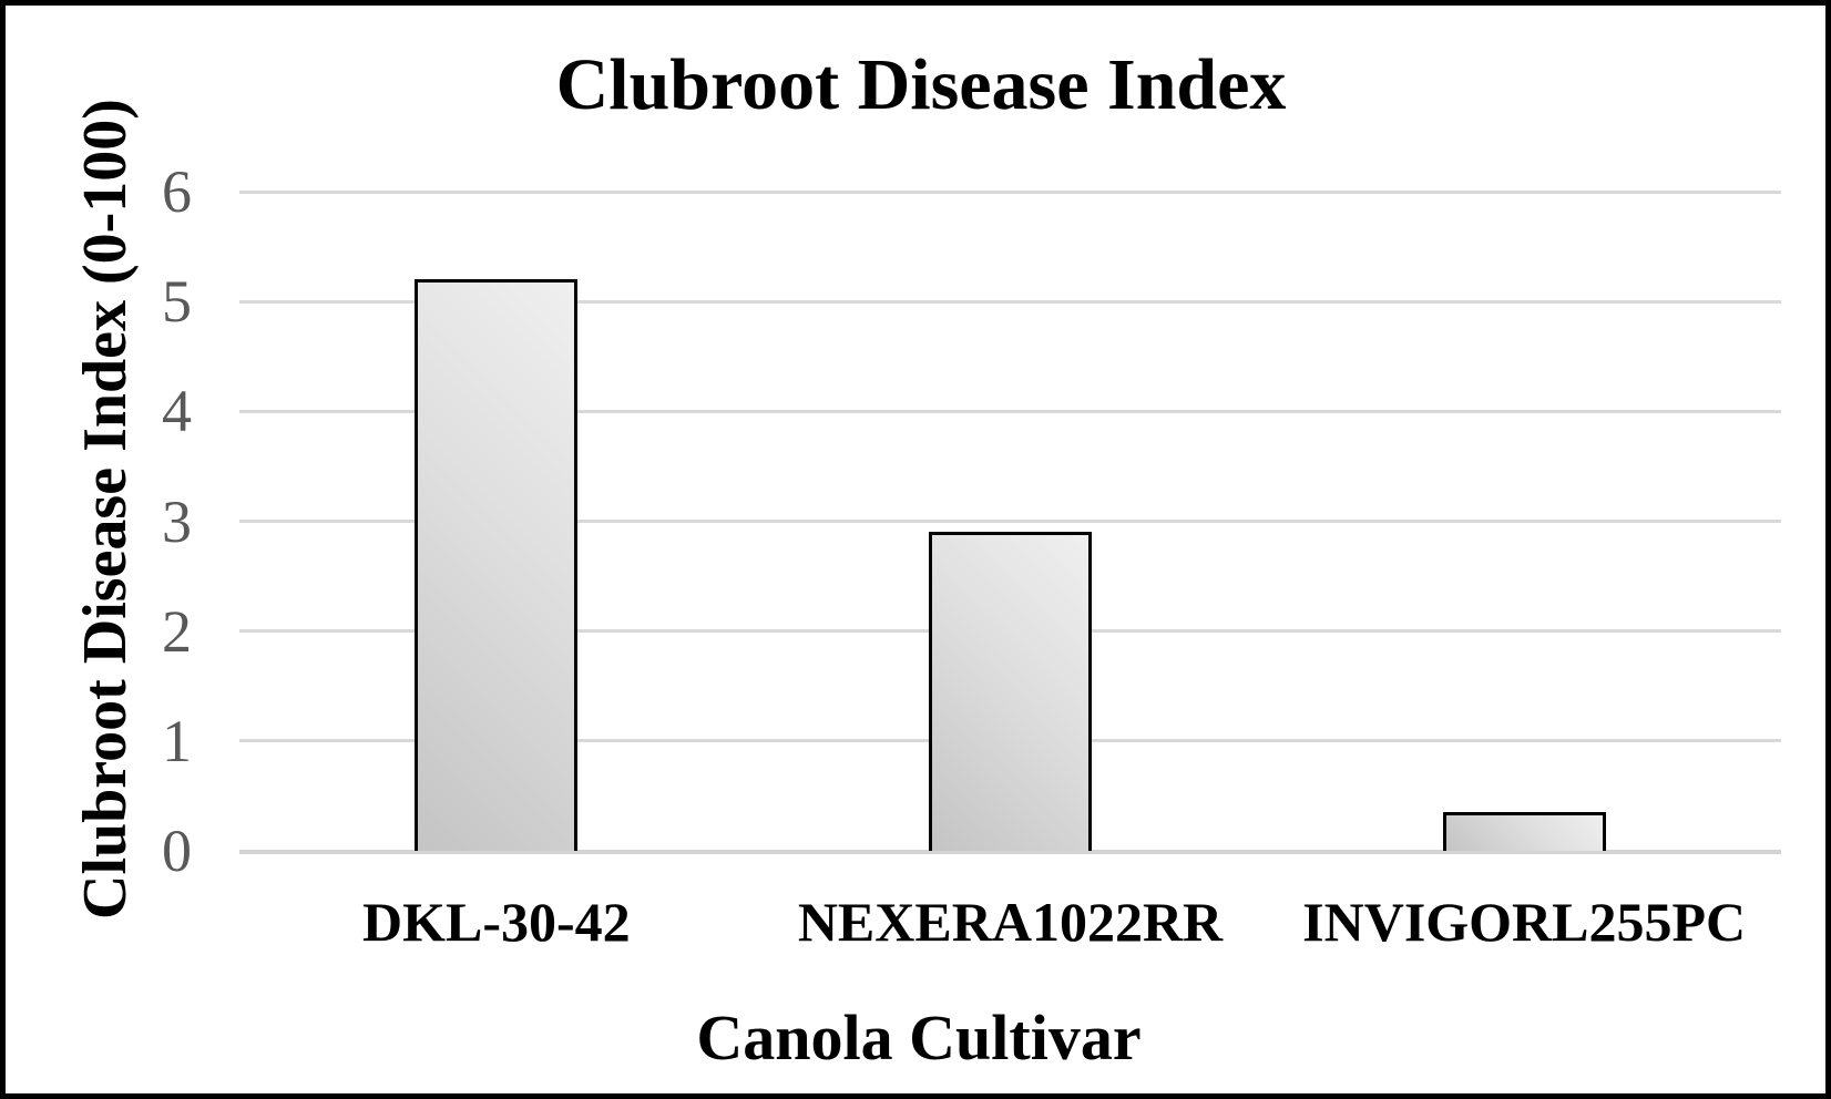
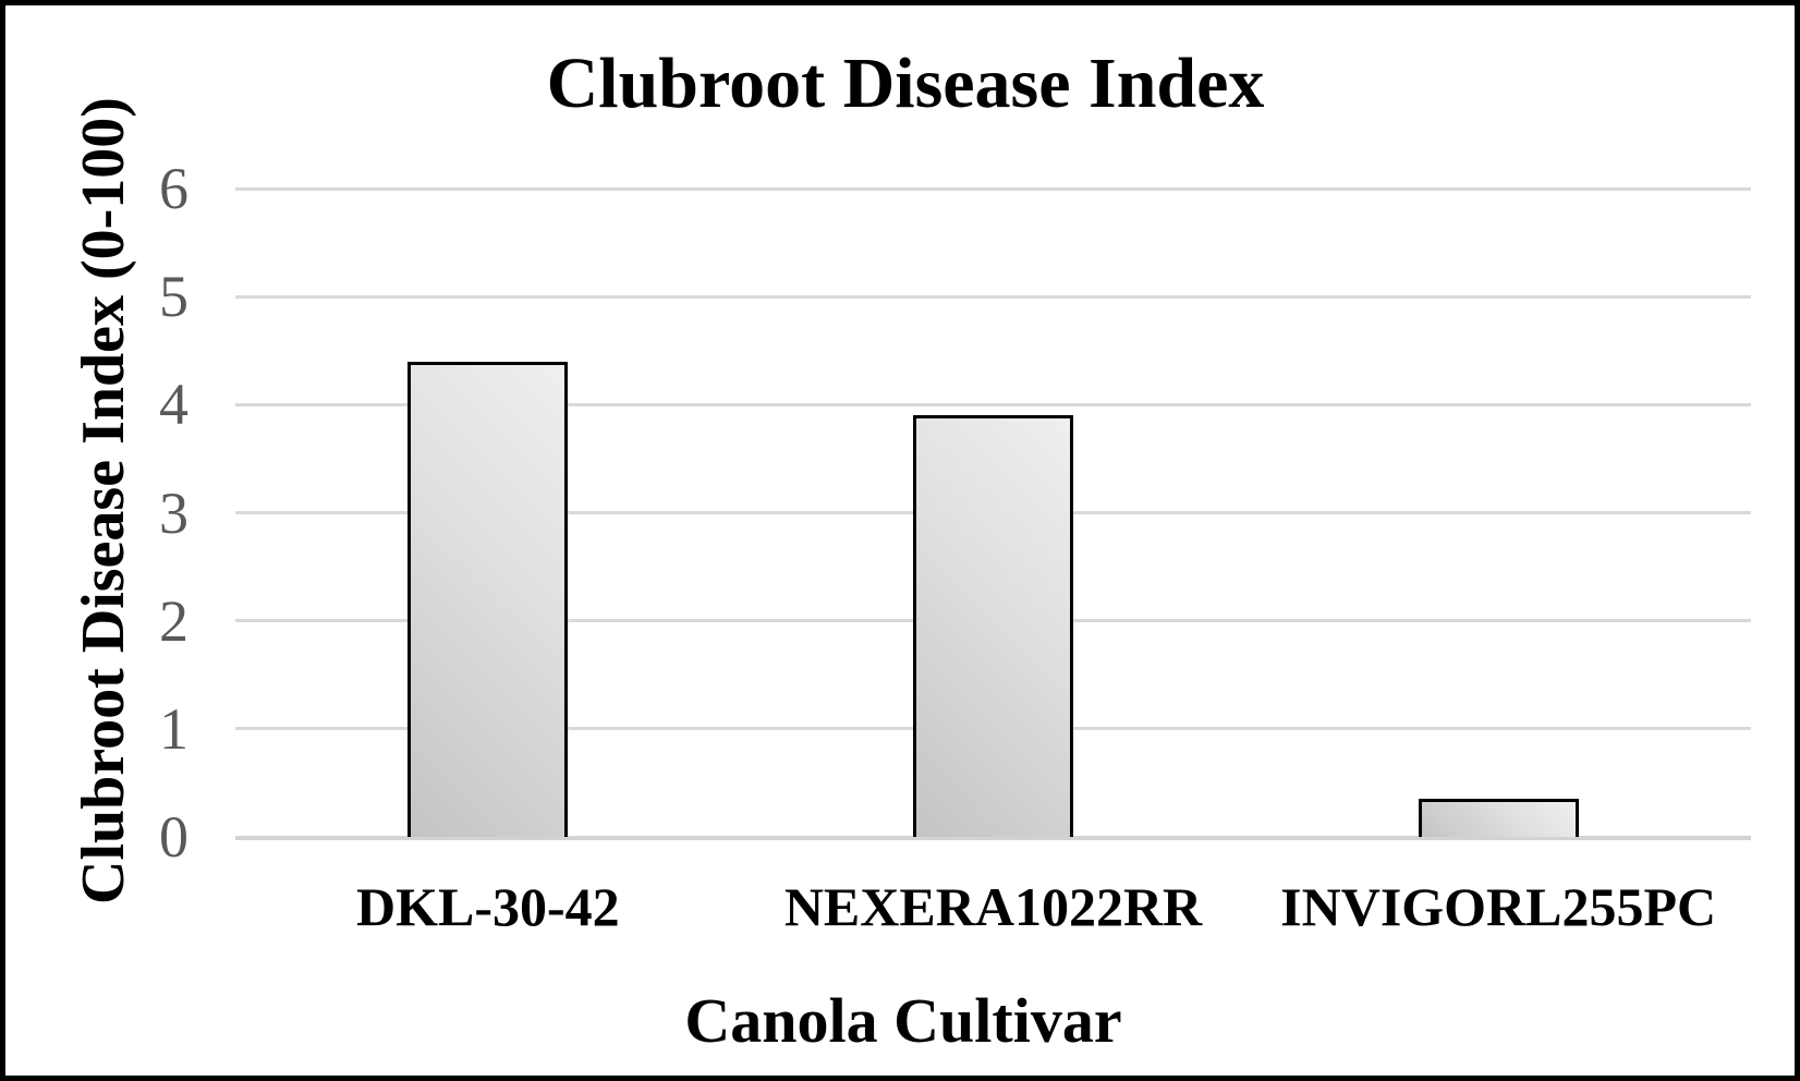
DKL-30-42: 5.2 -> 4.4
NEXERA1022RR: 2.9 -> 3.9
